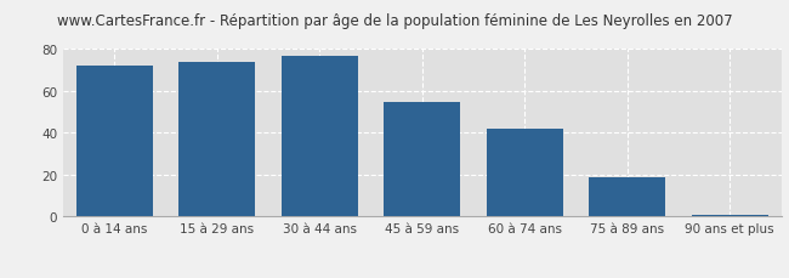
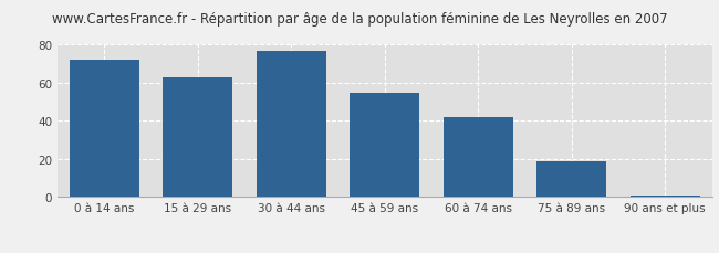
15 à 29 ans: 74 -> 63
